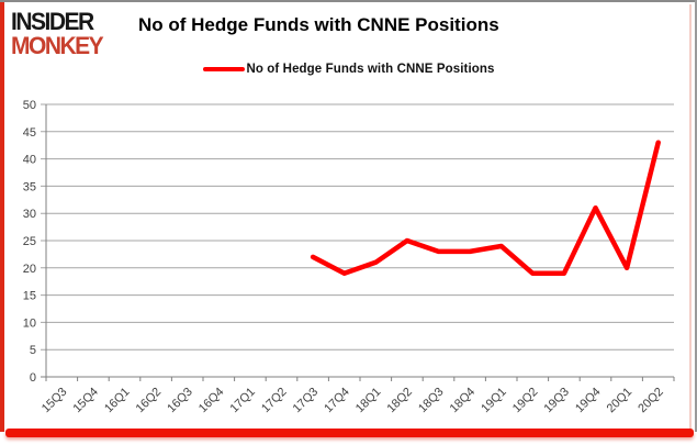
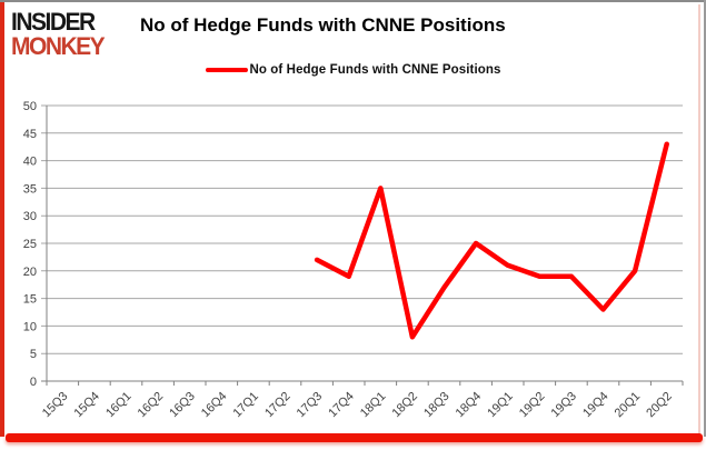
18Q1: 21 -> 35
18Q2: 25 -> 8
18Q3: 23 -> 17
18Q4: 23 -> 25
19Q1: 24 -> 21
19Q4: 31 -> 13
